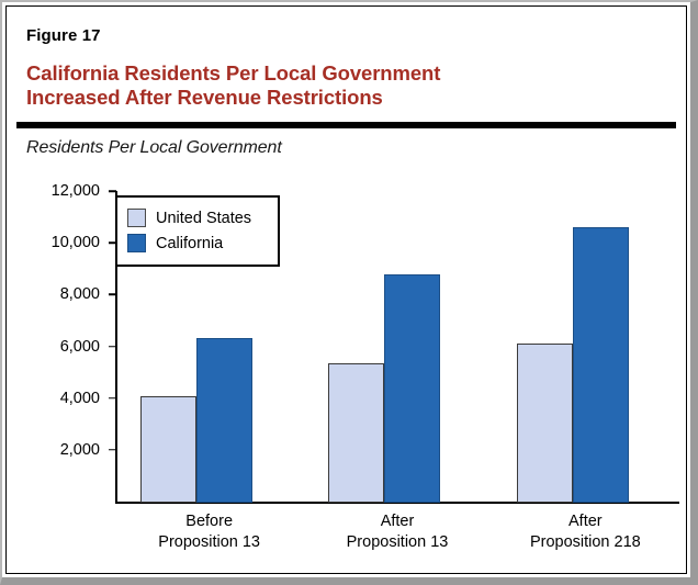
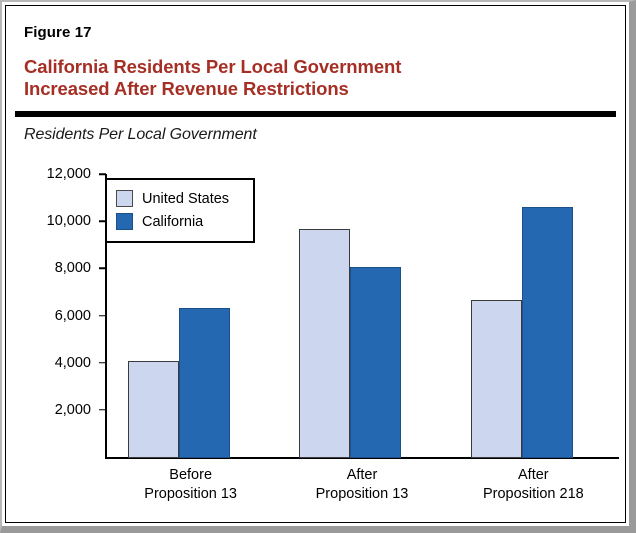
United States/After Proposition 13: 5400 -> 9700
California/After Proposition 13: 8800 -> 8100
United States/After Proposition 218: 6200 -> 6700
